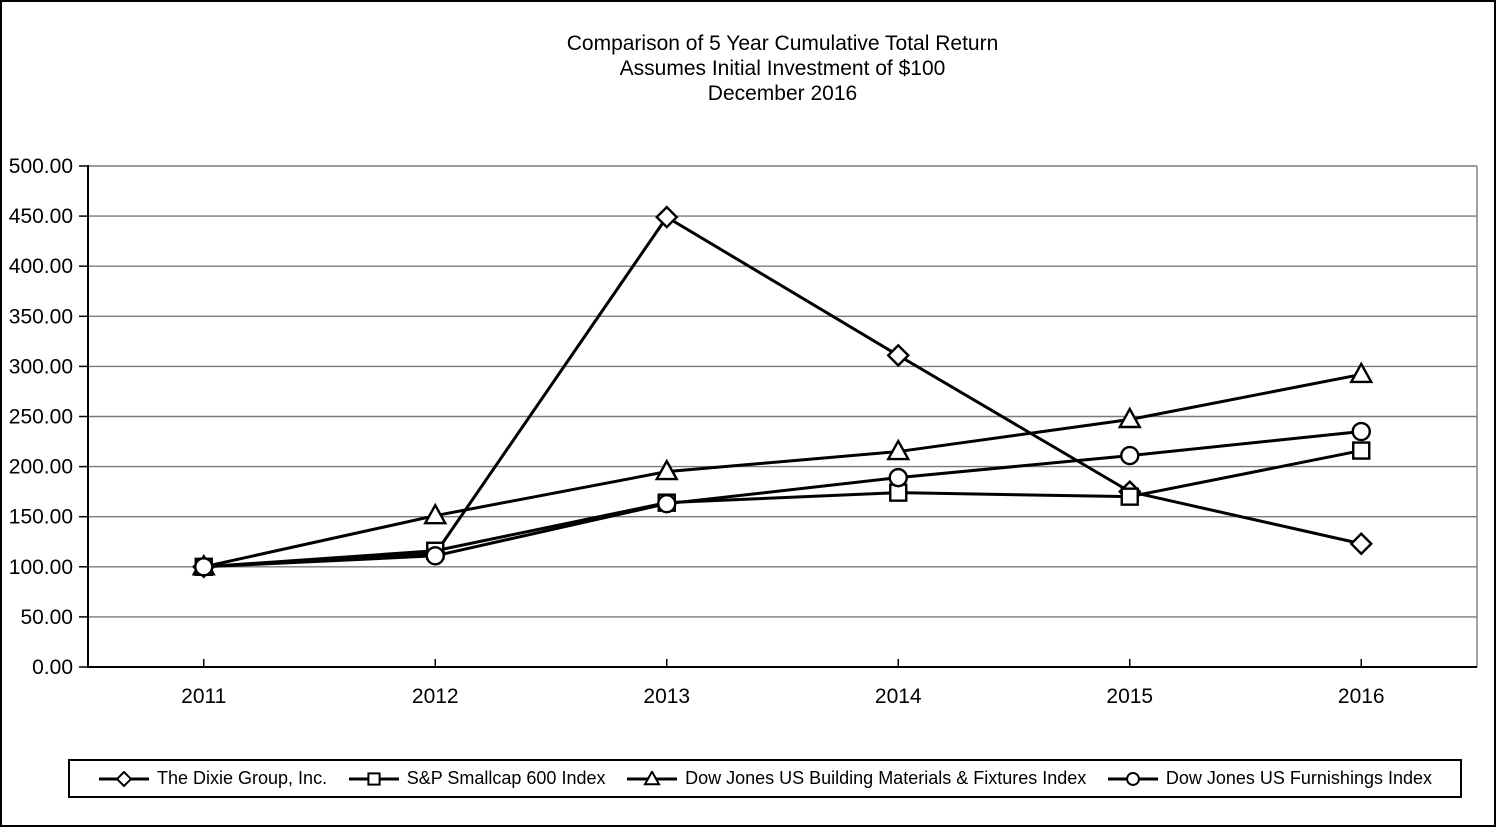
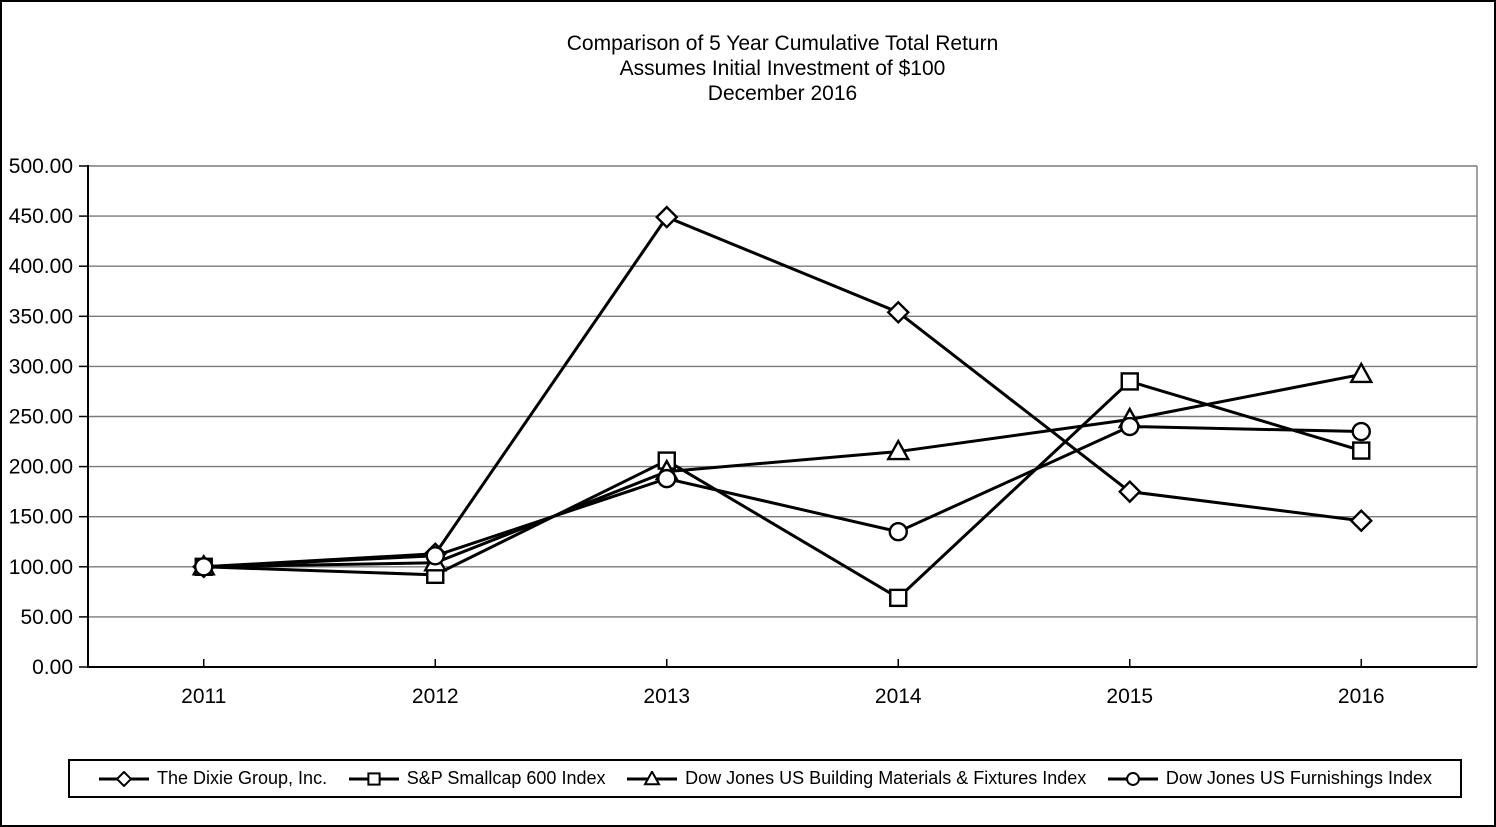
S&P Smallcap 600 Index/2012: 116 -> 92
Dow Jones US Building Materials & Fixtures Index/2012: 151 -> 104
S&P Smallcap 600 Index/2013: 164 -> 206
Dow Jones US Furnishings Index/2013: 163 -> 188
The Dixie Group, Inc./2014: 311 -> 354
S&P Smallcap 600 Index/2014: 174 -> 69
Dow Jones US Furnishings Index/2014: 189 -> 135
S&P Smallcap 600 Index/2015: 170 -> 285
Dow Jones US Furnishings Index/2015: 211 -> 240
The Dixie Group, Inc./2016: 123 -> 146
